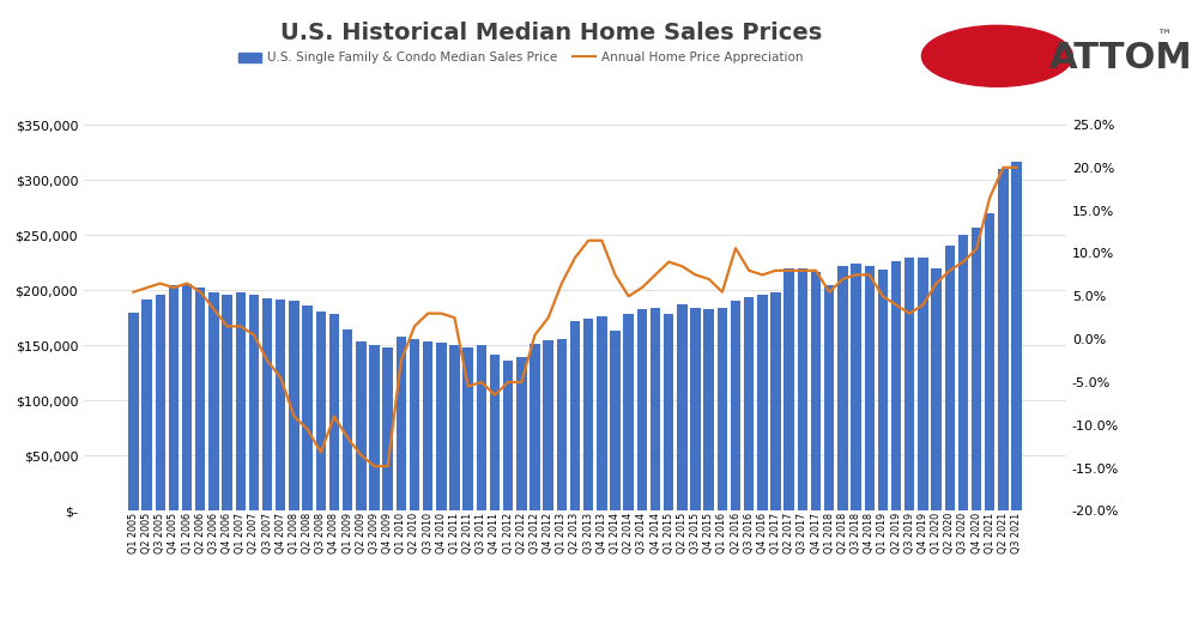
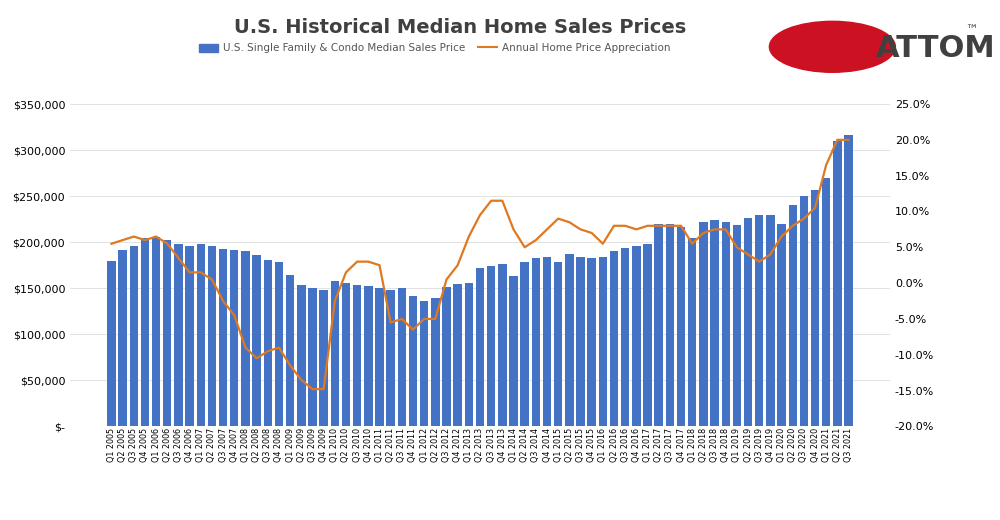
Annual Home Price Appreciation/Q3 2008: -13.2% -> -9.5%
Annual Home Price Appreciation/Q2 2016: 10.6% -> 8.0%
